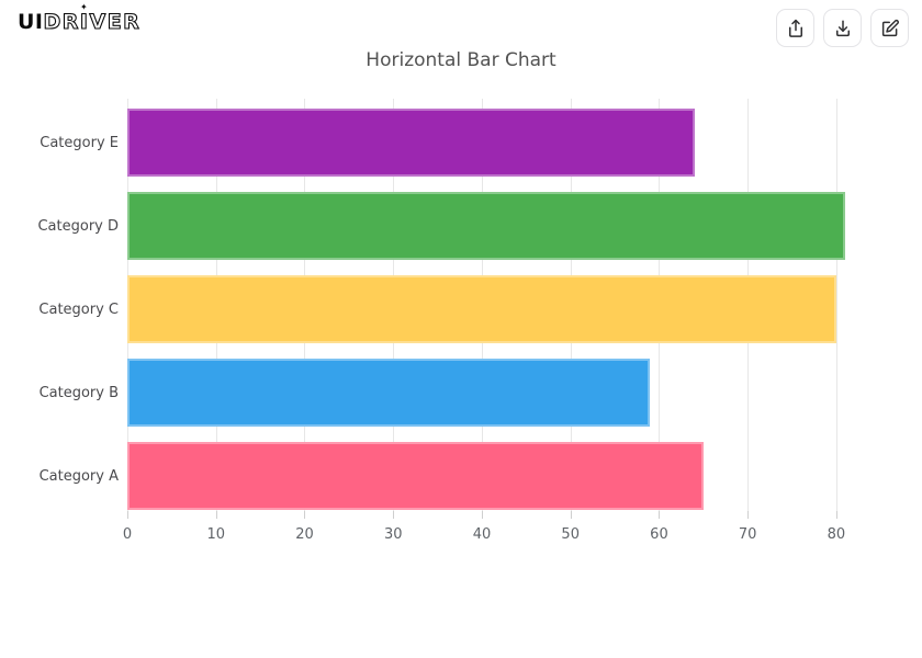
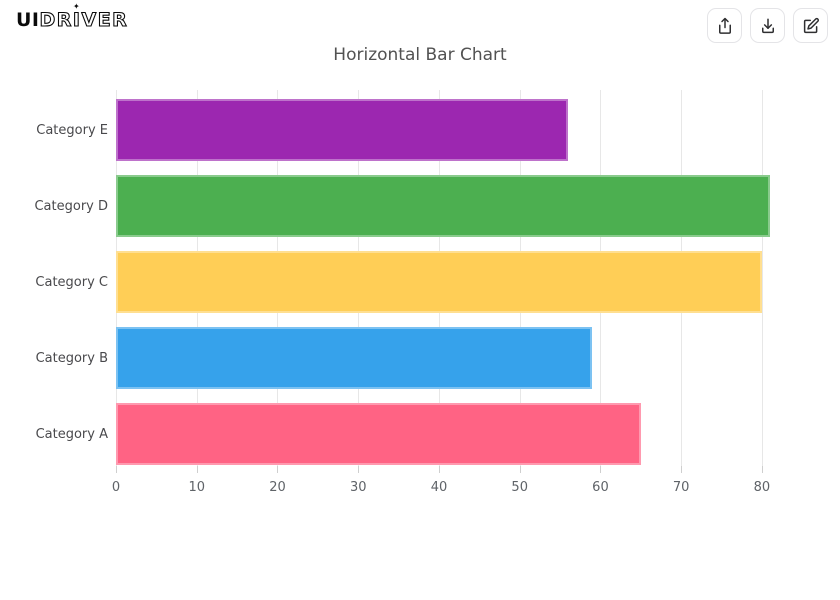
Category E: 64 -> 56
